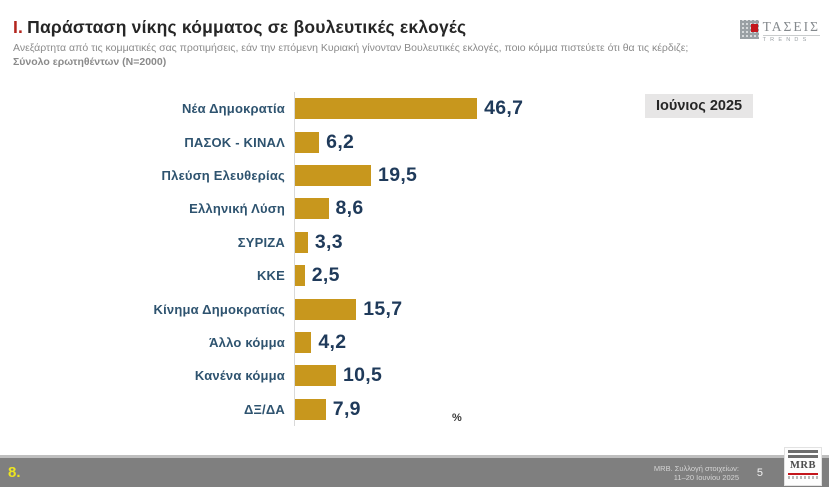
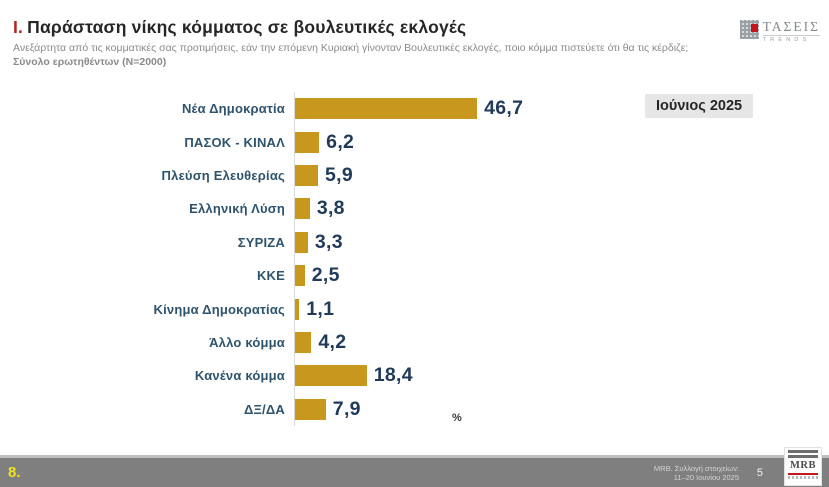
Πλεύση Ελευθερίας: 19,5 -> 5,9
Ελληνική Λύση: 8,6 -> 3,8
Κίνημα Δημοκρατίας: 15,7 -> 1,1
Κανένα κόμμα: 10,5 -> 18,4
